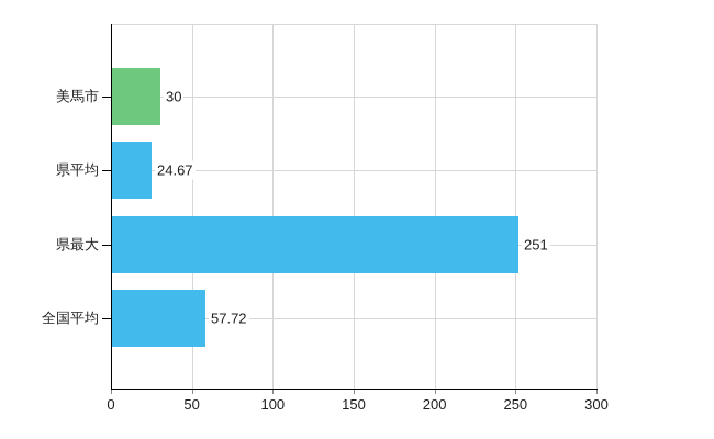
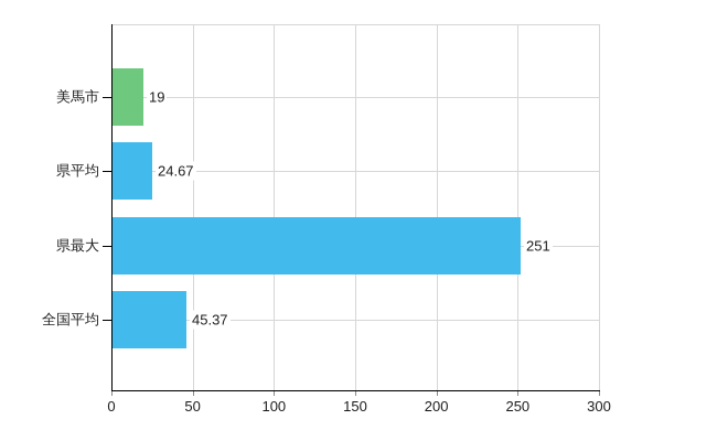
美馬市: 30 -> 19
全国平均: 57.72 -> 45.37
